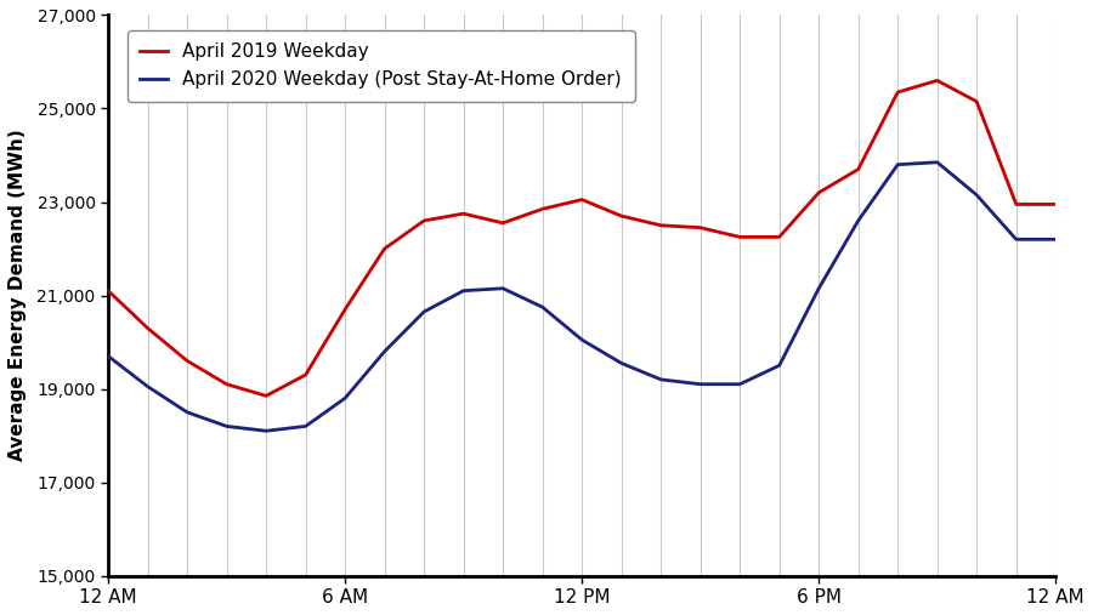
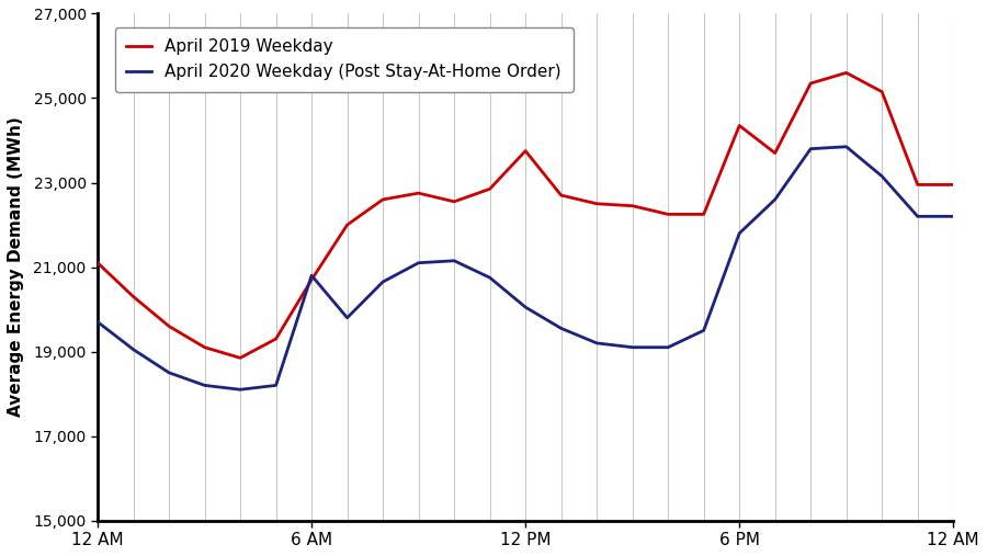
April 2020 Weekday (Post Stay-At-Home Order)/6 AM: 18,800 -> 20,800
April 2019 Weekday/12 PM: 23,050 -> 23,750
April 2019 Weekday/6 PM: 23,200 -> 24,350
April 2020 Weekday (Post Stay-At-Home Order)/6 PM: 21,150 -> 21,800
